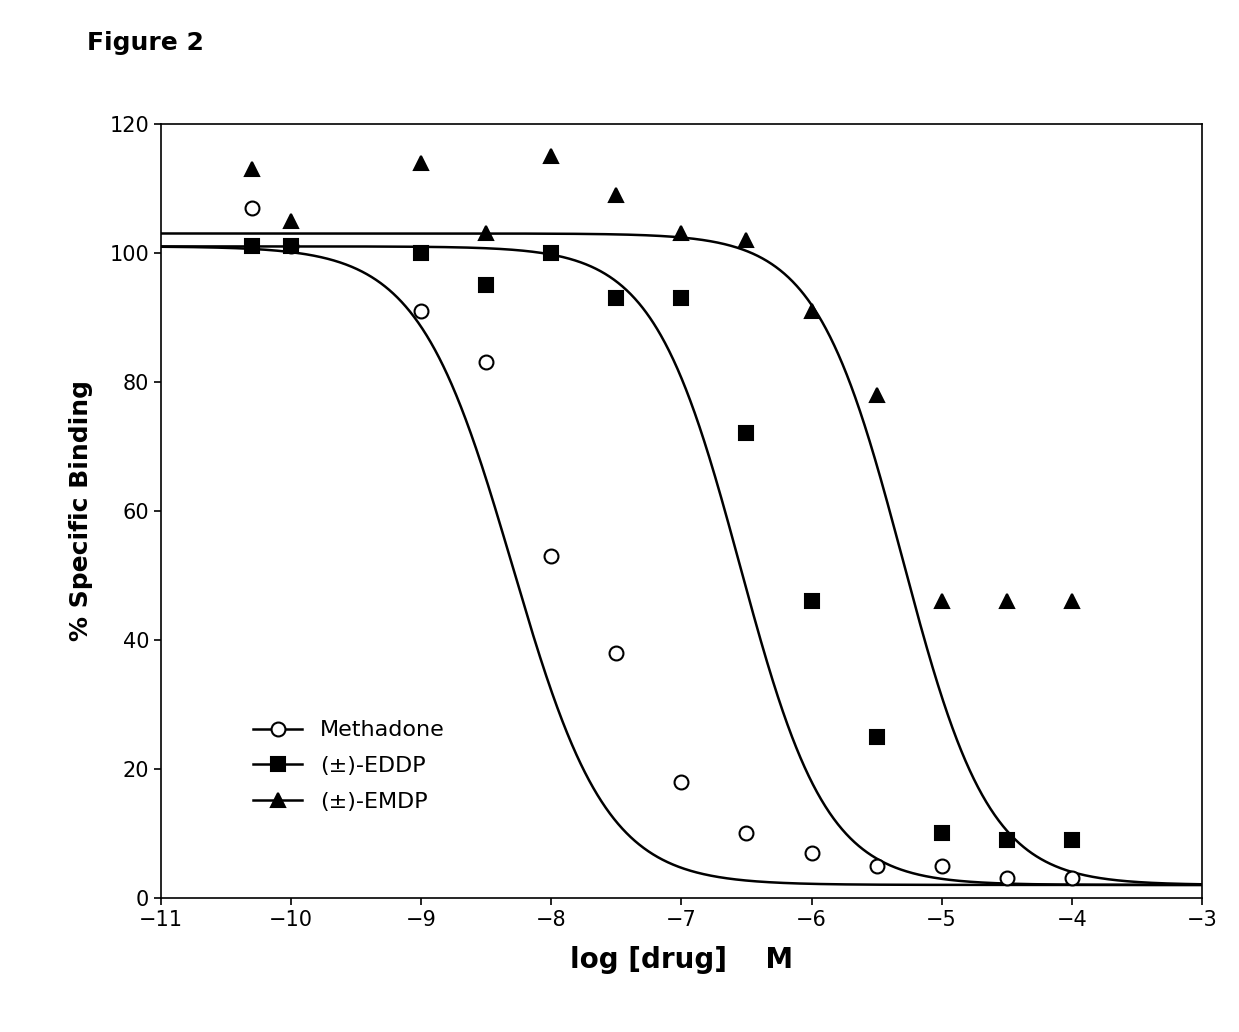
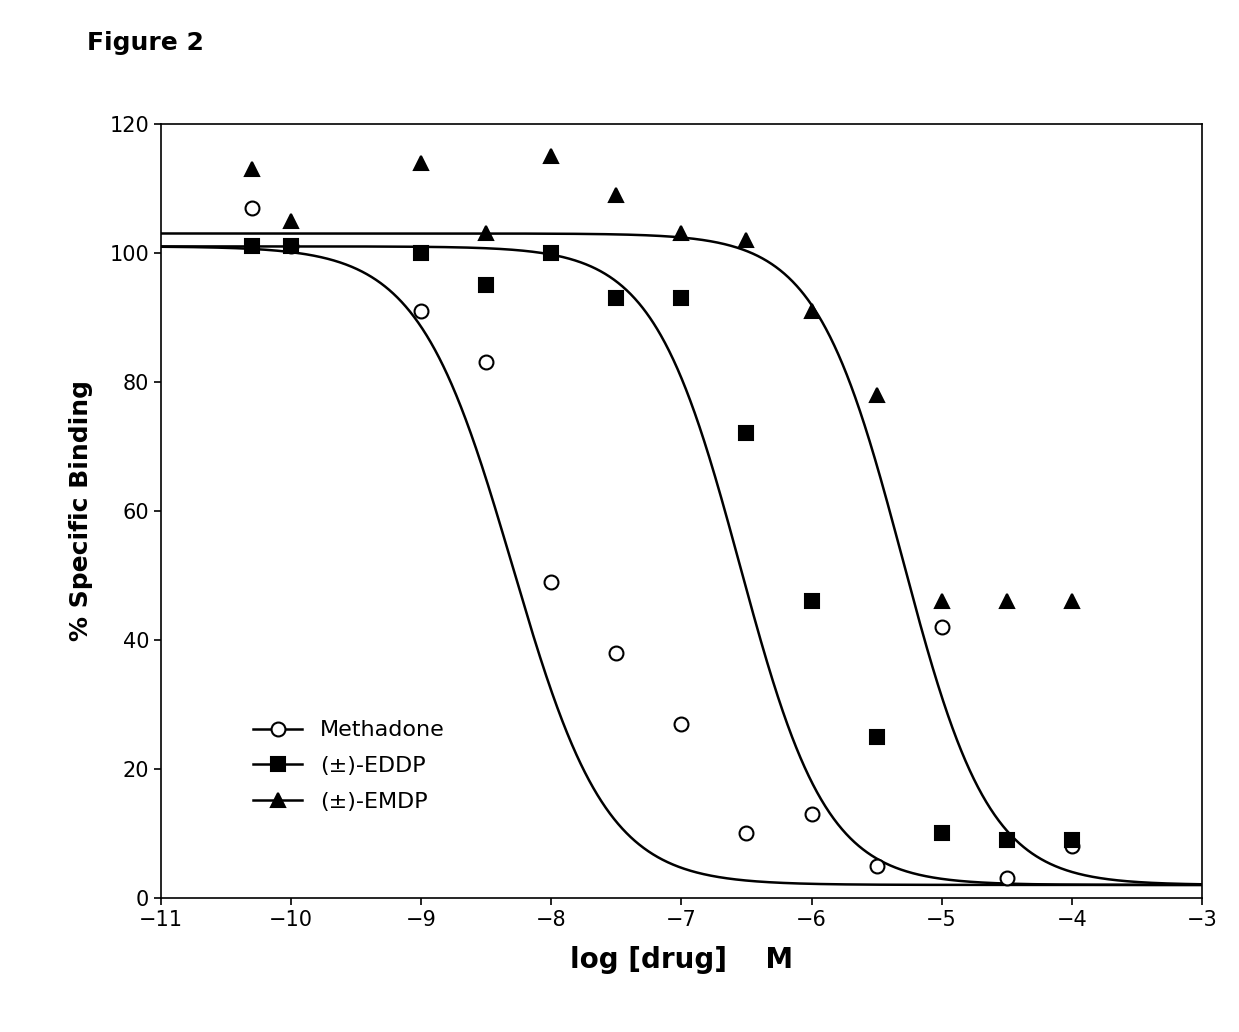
Methadone/−8: 53 -> 49
Methadone/−7: 18 -> 27
Methadone/−6: 7 -> 13
Methadone/−5: 5 -> 42
Methadone/−4: 3 -> 8
